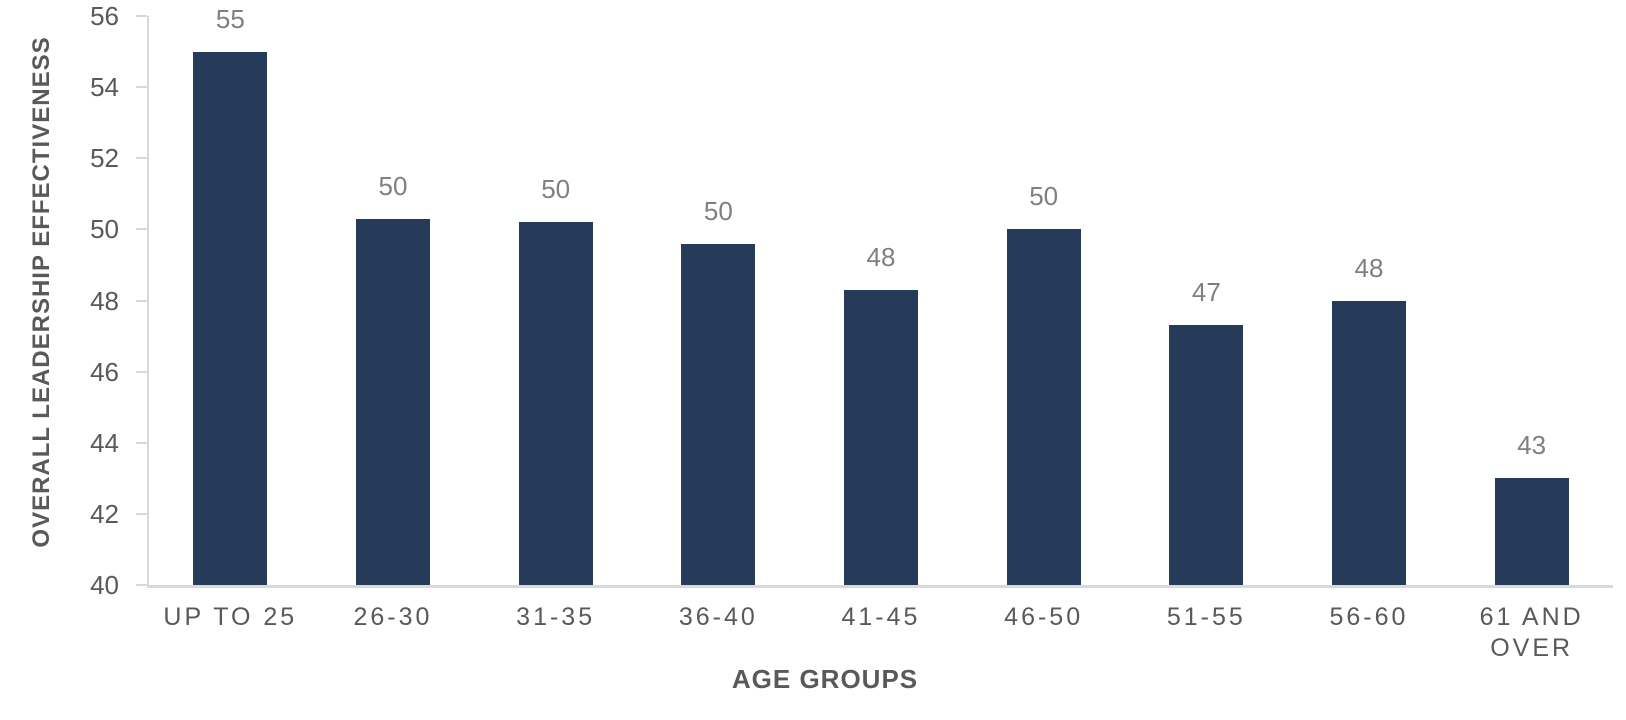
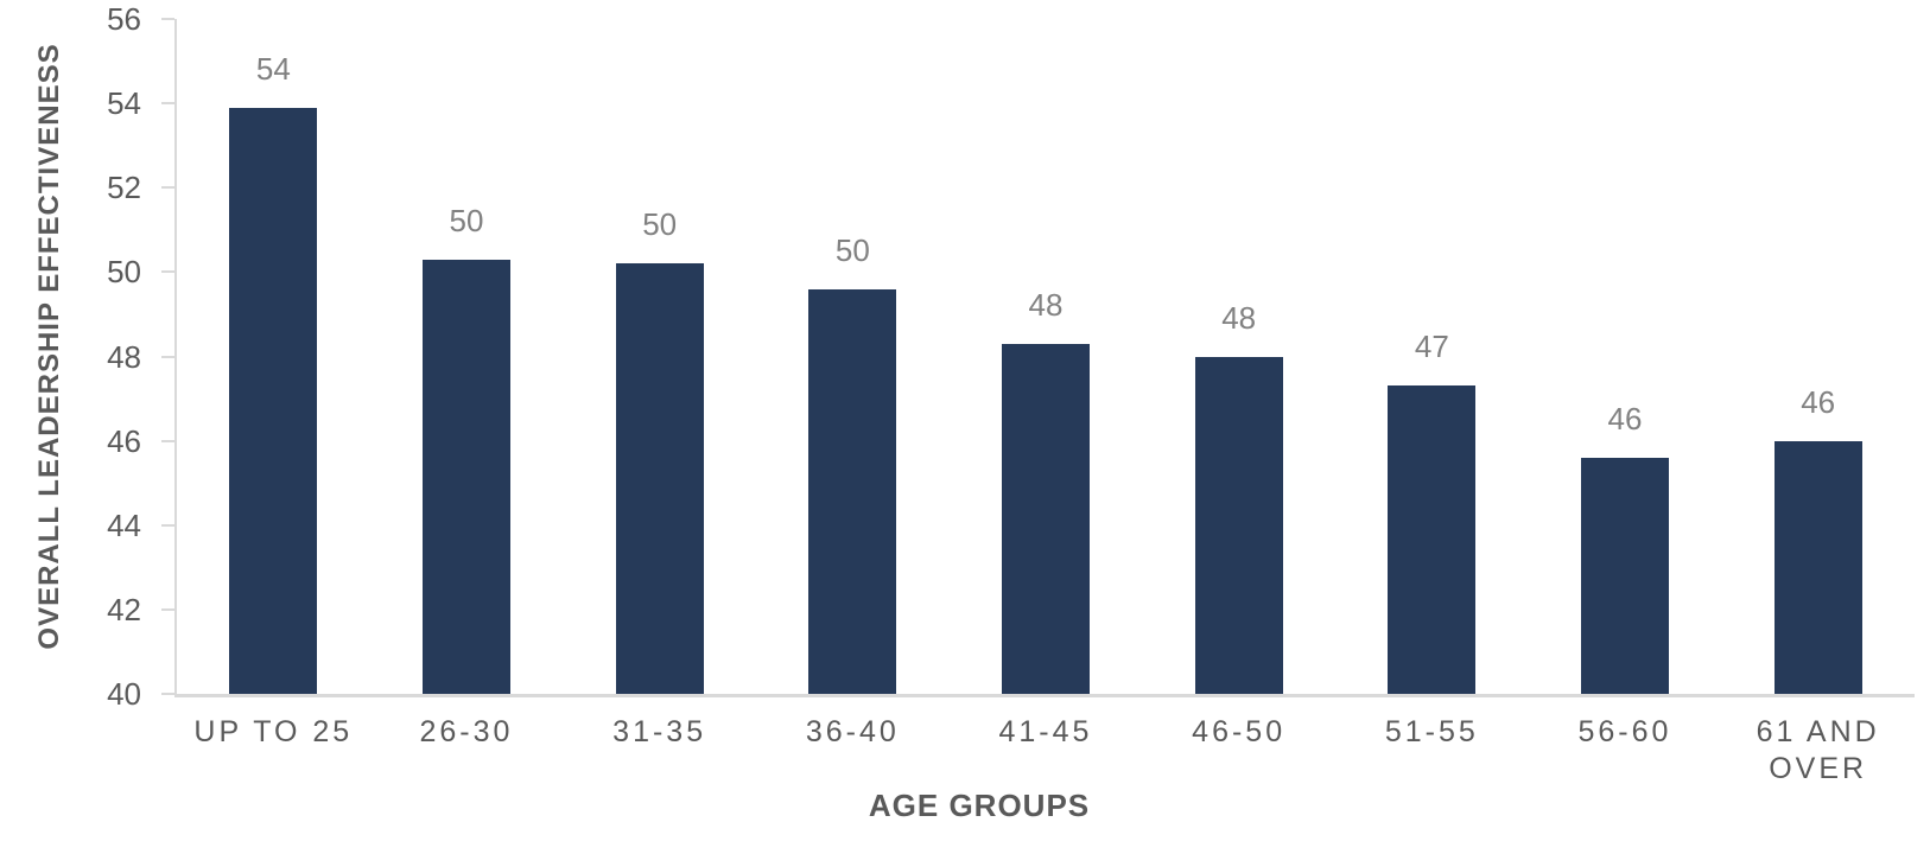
UP TO 25: 55 -> 54
46-50: 50 -> 48
56-60: 48 -> 46
61 AND OVER: 43 -> 46
